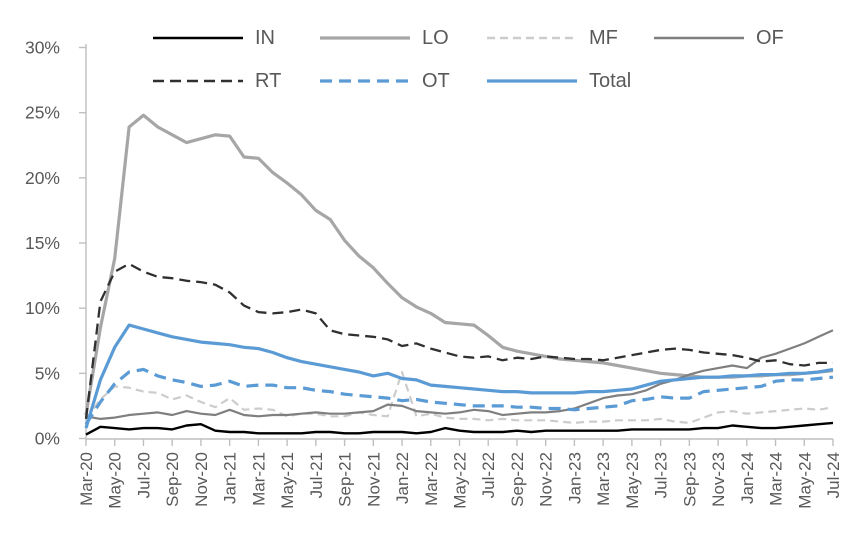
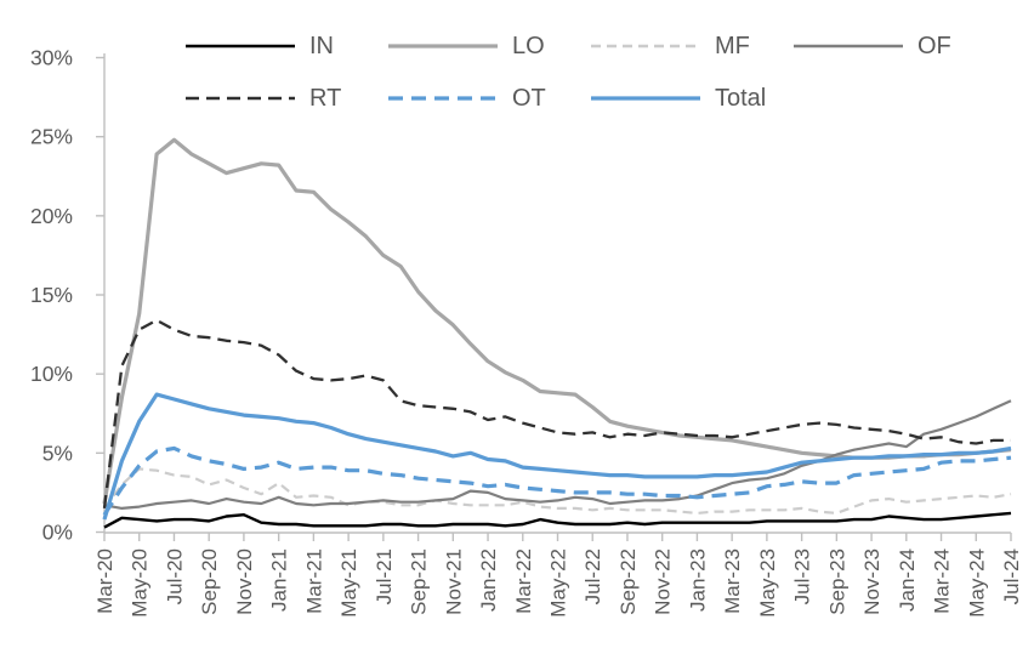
MF/Jan-22: 5.1% -> 1.7%
